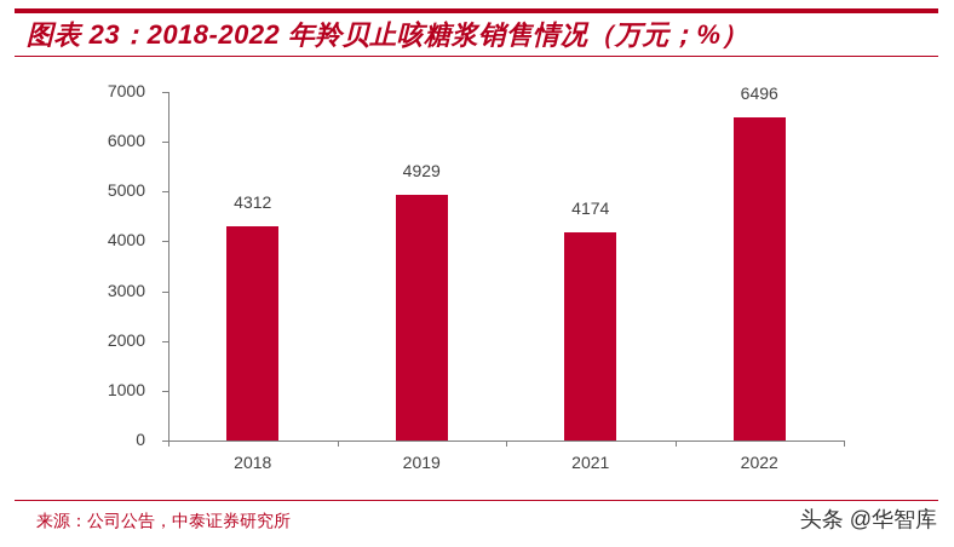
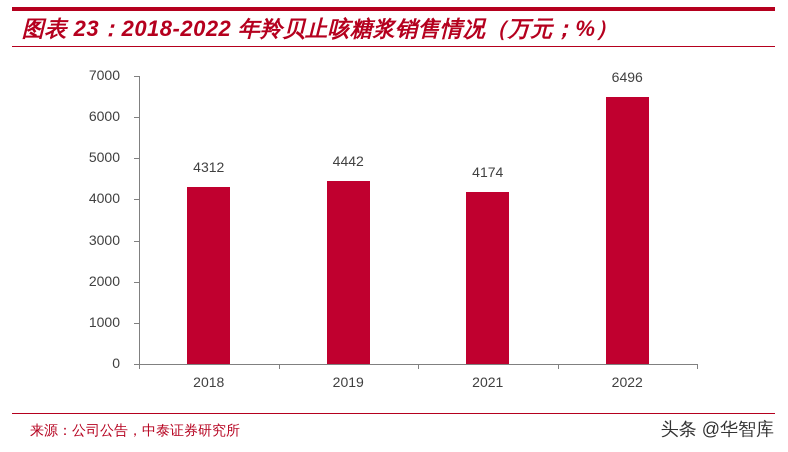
2019: 4929 -> 4442
